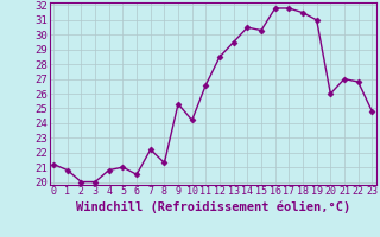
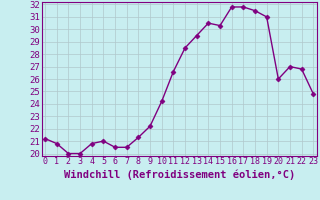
7: 22.2 -> 20.5
9: 25.3 -> 22.2
